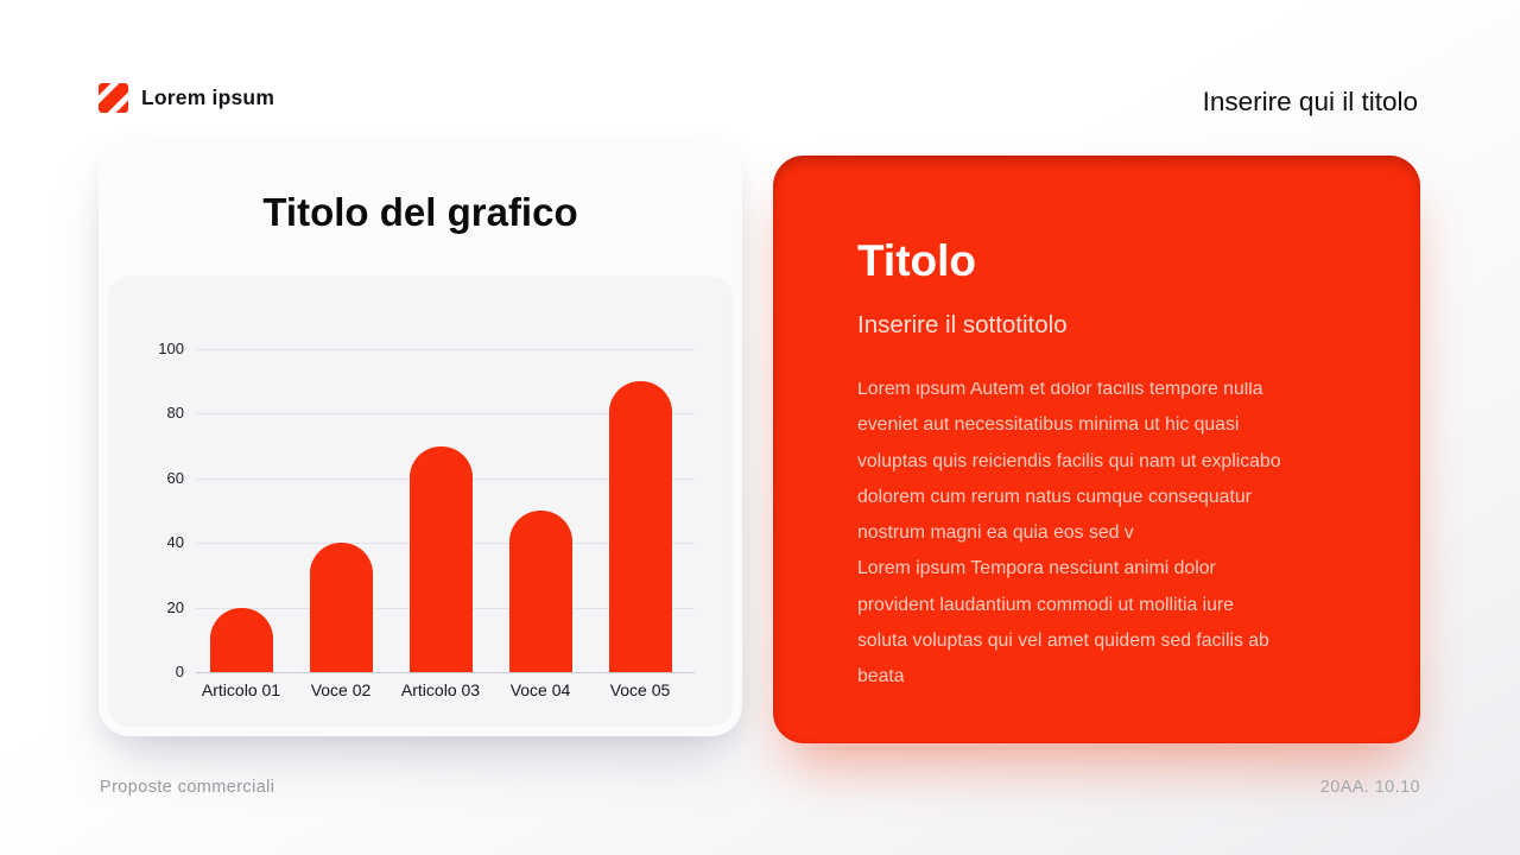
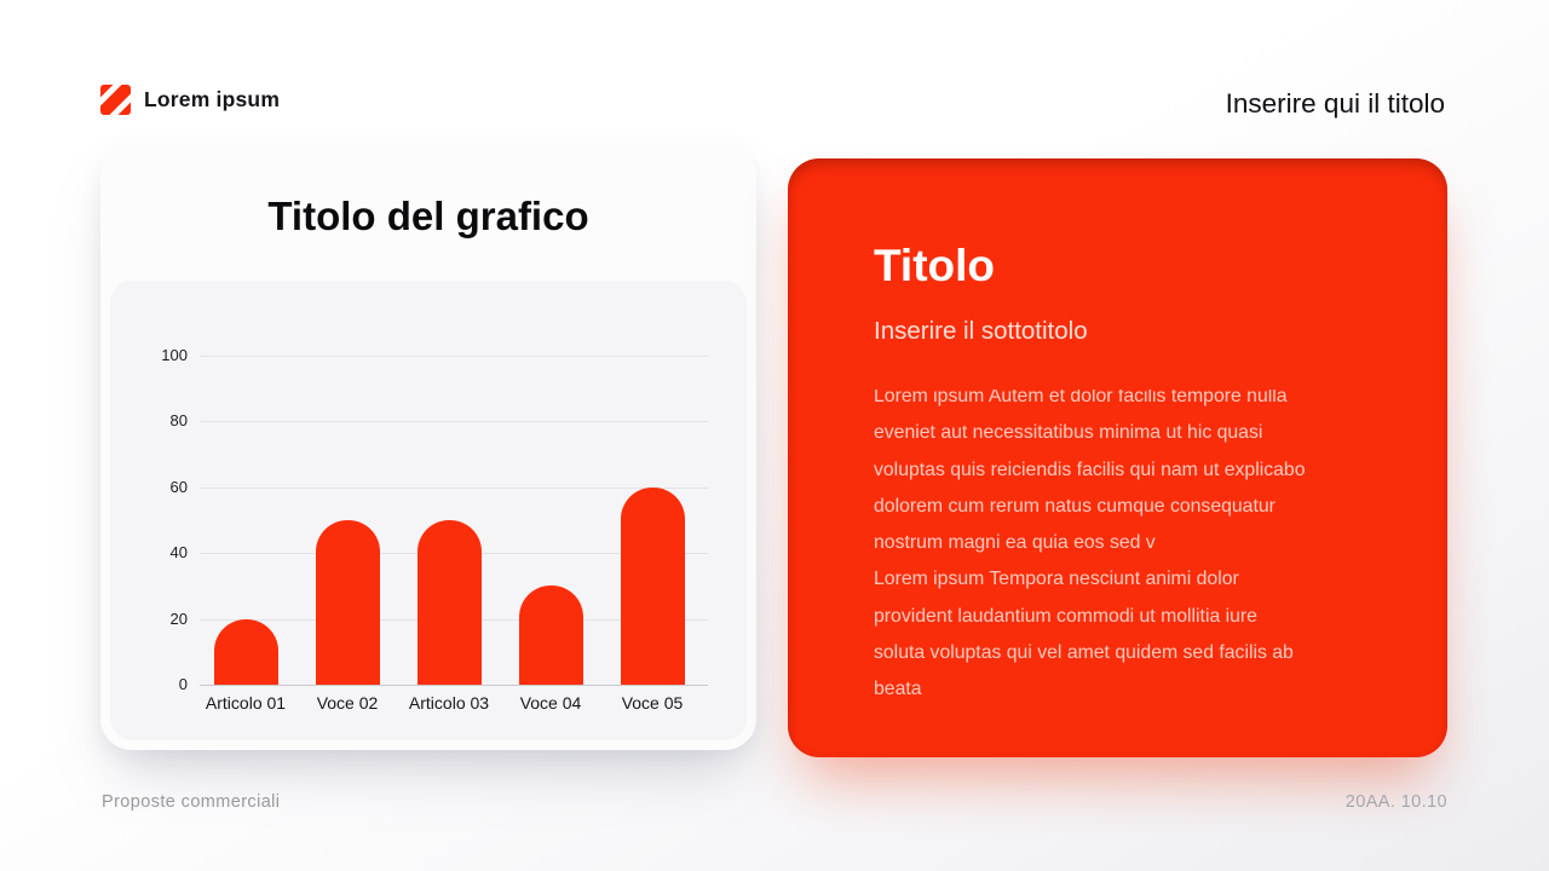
Voce 02: 40 -> 50
Articolo 03: 70 -> 50
Voce 04: 50 -> 30
Voce 05: 90 -> 60
